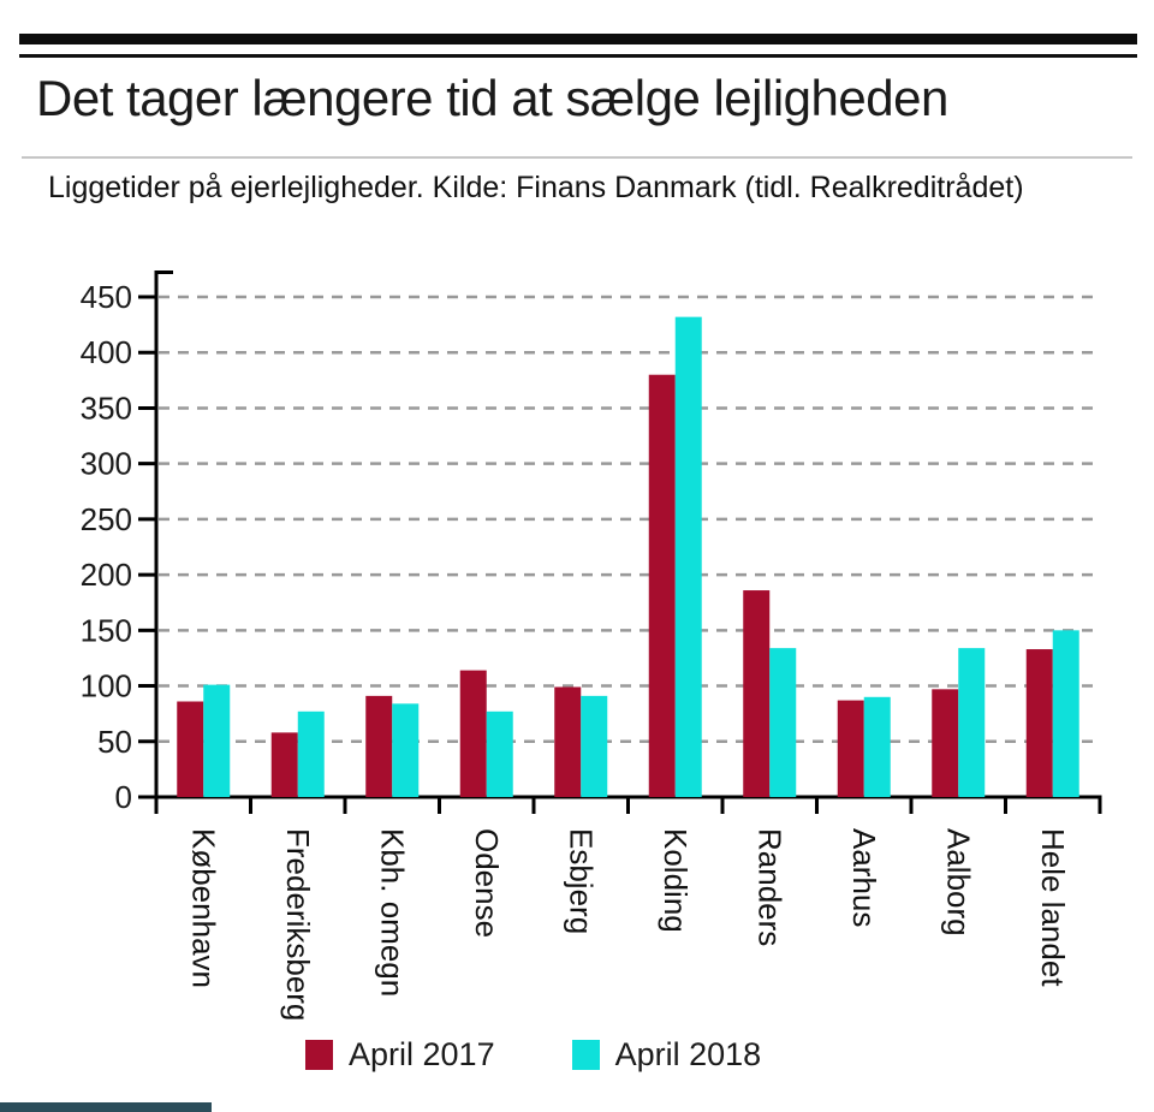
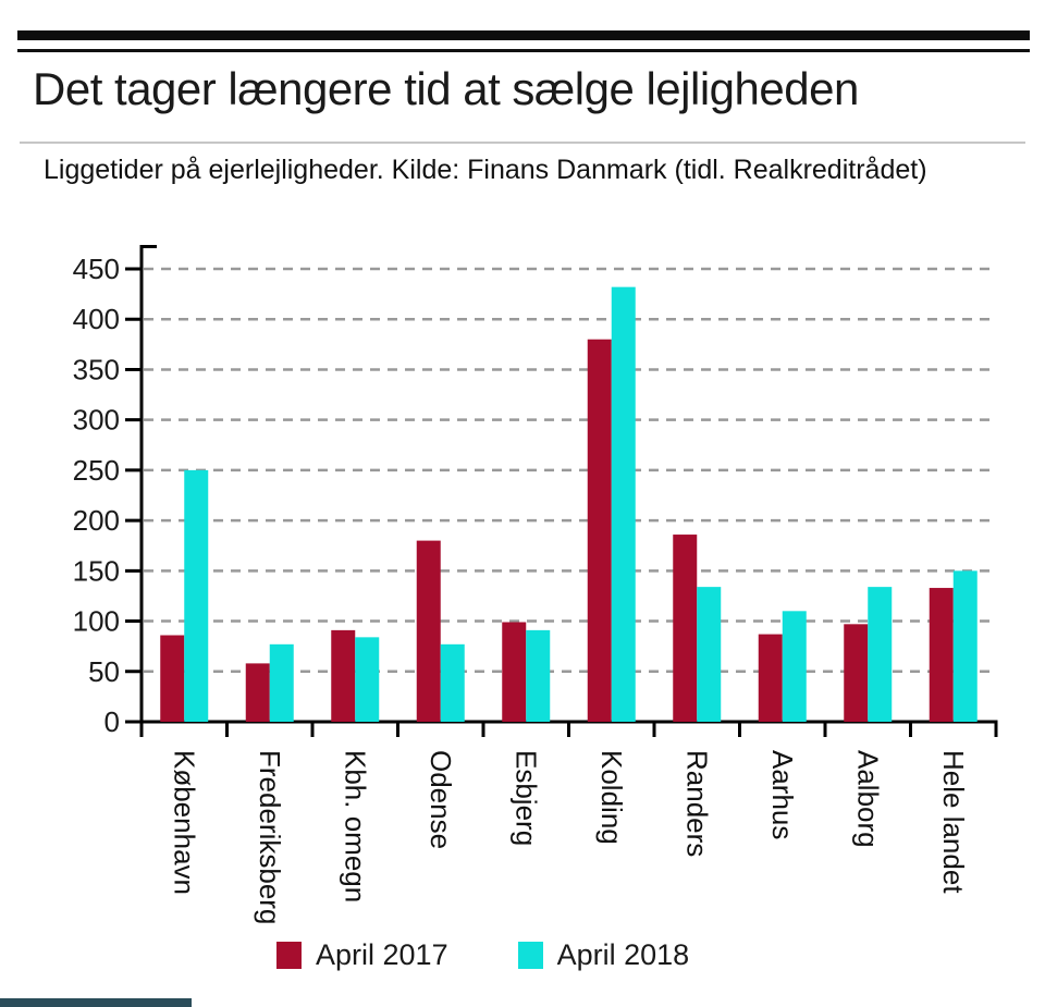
April 2018/København: 100 -> 250
April 2017/Odense: 110 -> 180
April 2018/Aarhus: 90 -> 110
